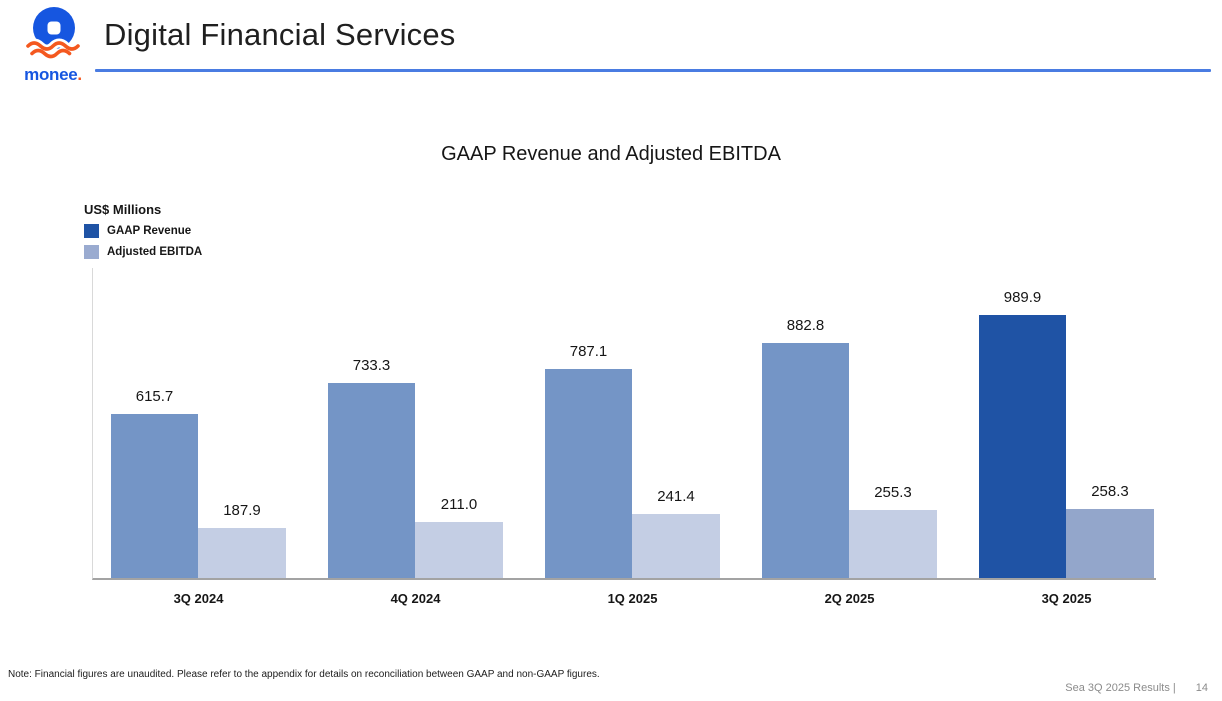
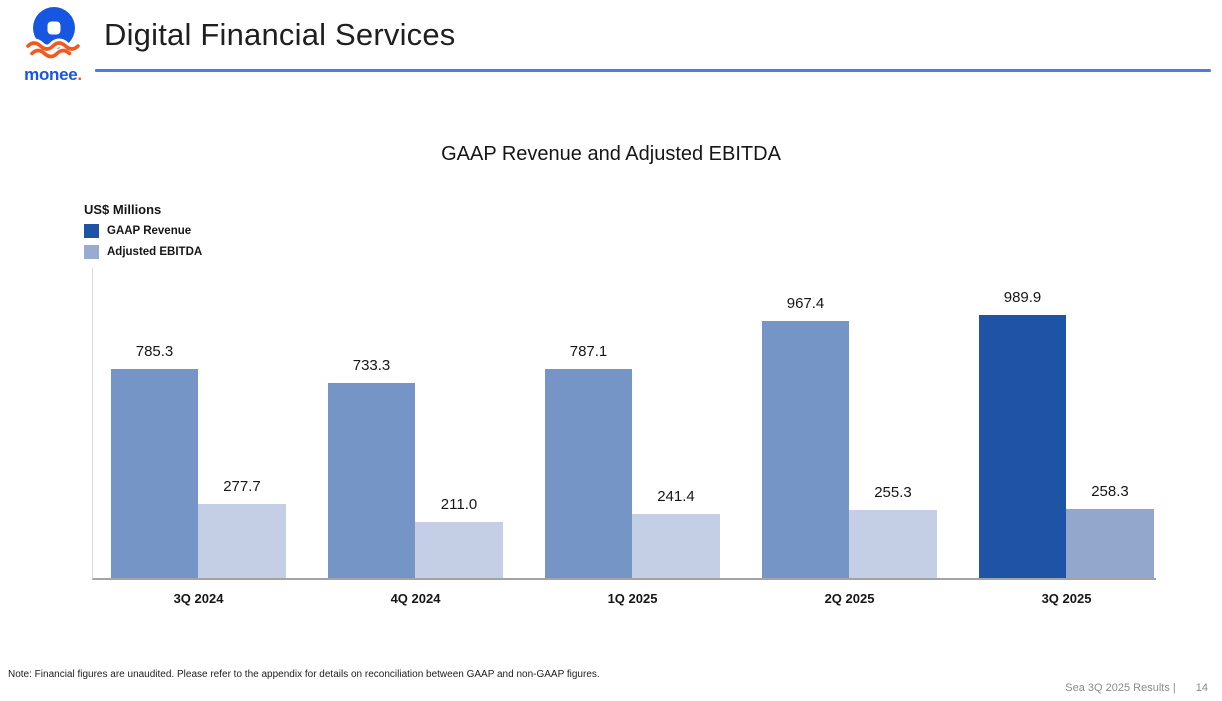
GAAP Revenue/3Q 2024: 615.7 -> 785.3
Adjusted EBITDA/3Q 2024: 187.9 -> 277.7
GAAP Revenue/2Q 2025: 882.8 -> 967.4
